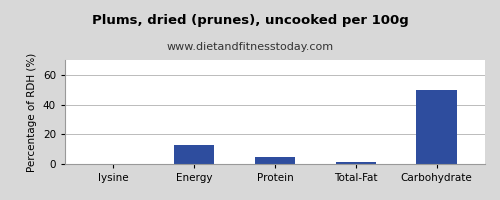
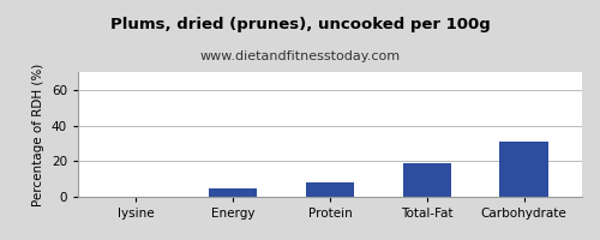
Energy: 12 -> 5
Protein: 4 -> 8
Total-Fat: 1 -> 19
Carbohydrate: 50 -> 31
